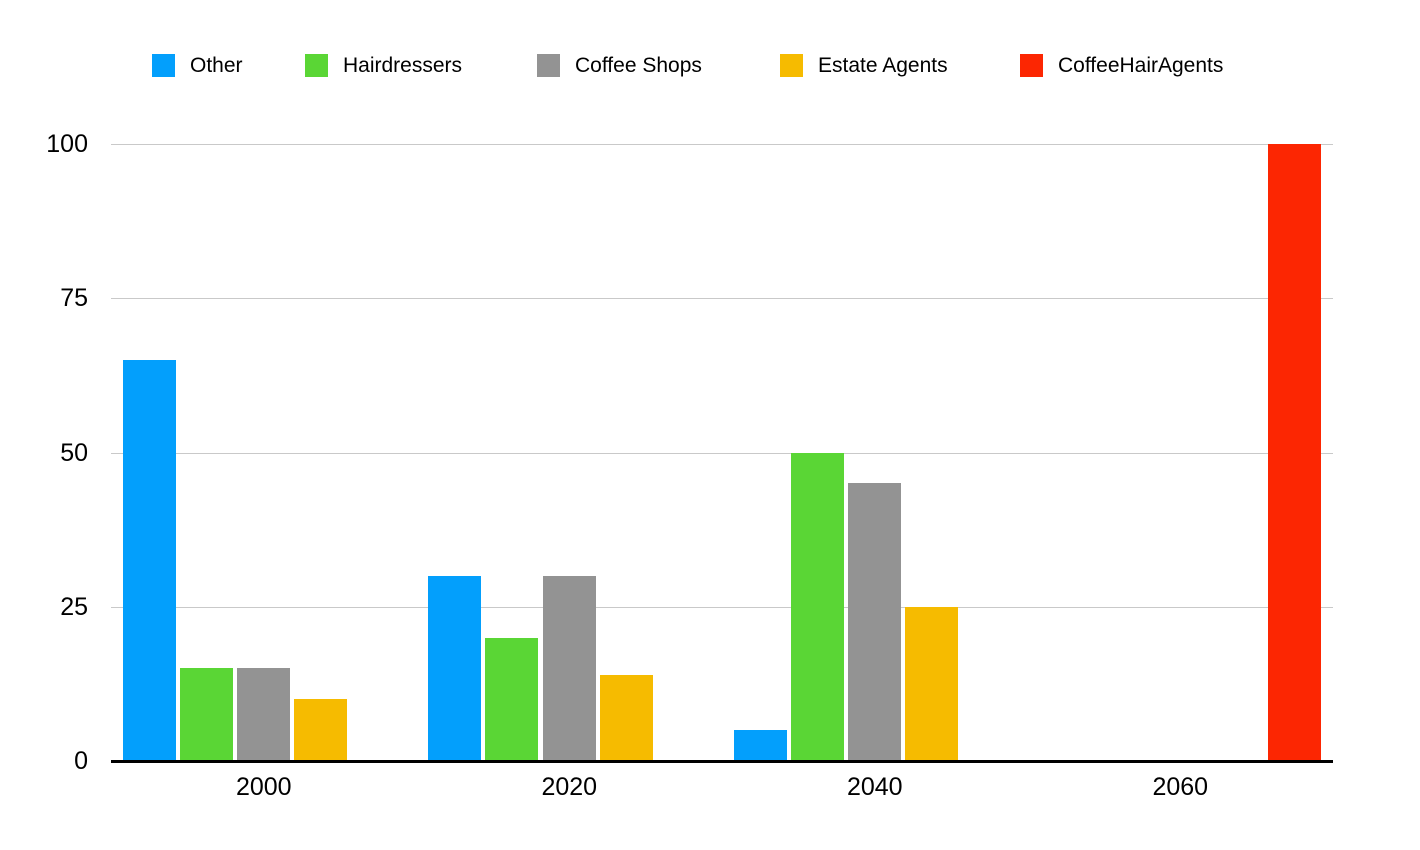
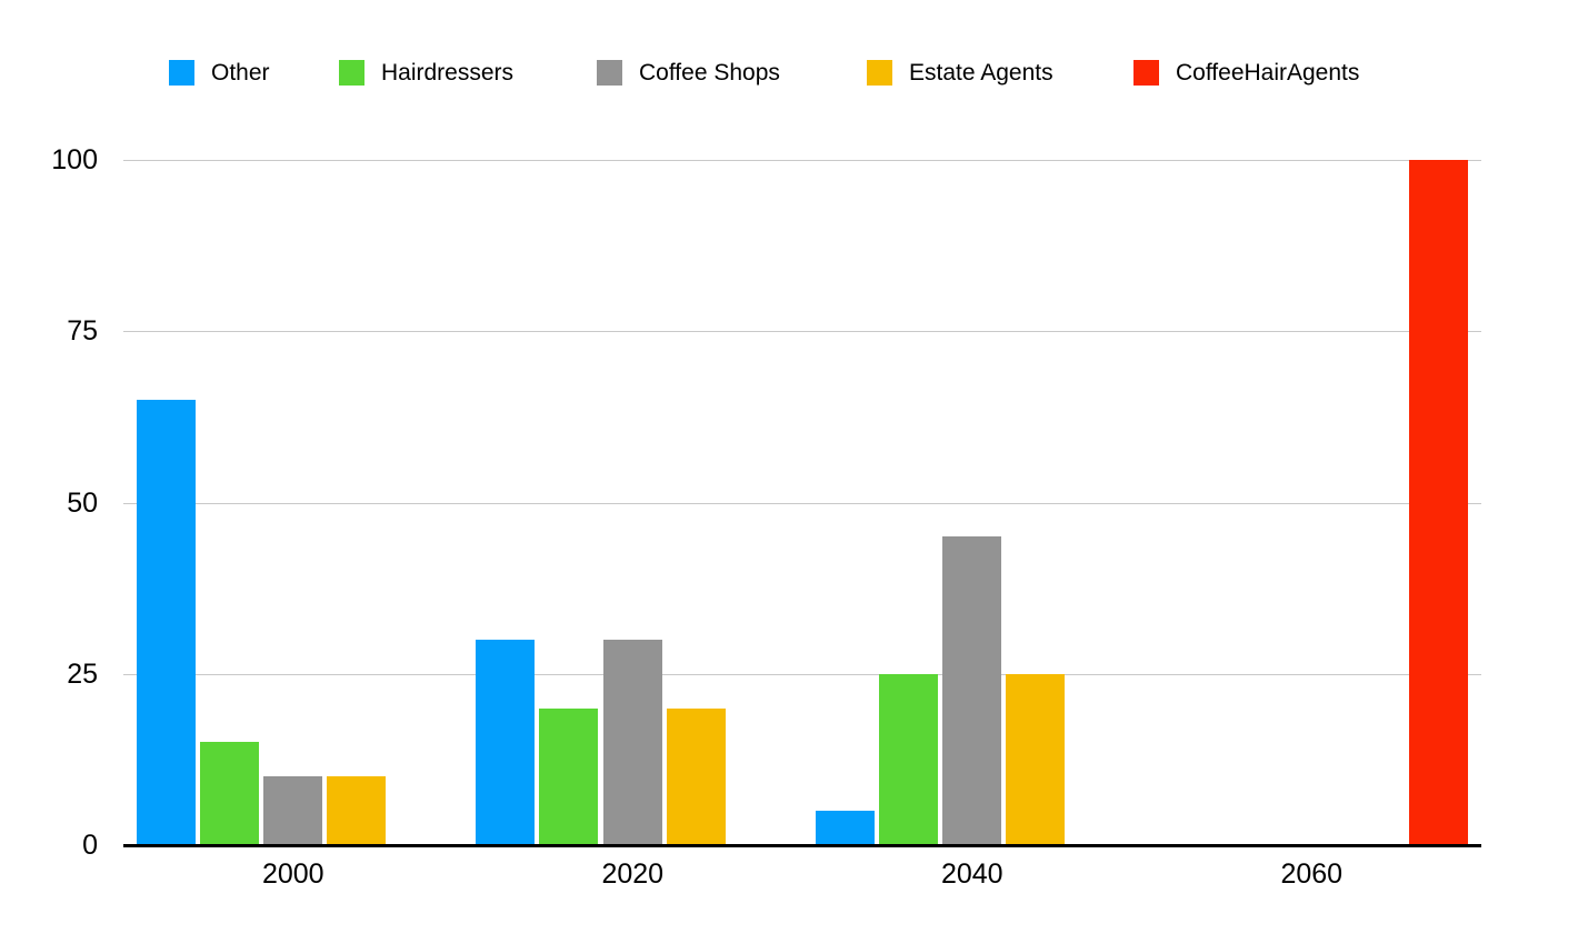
Coffee Shops/2000: 15 -> 10
Estate Agents/2020: 14 -> 20
Hairdressers/2040: 50 -> 25
